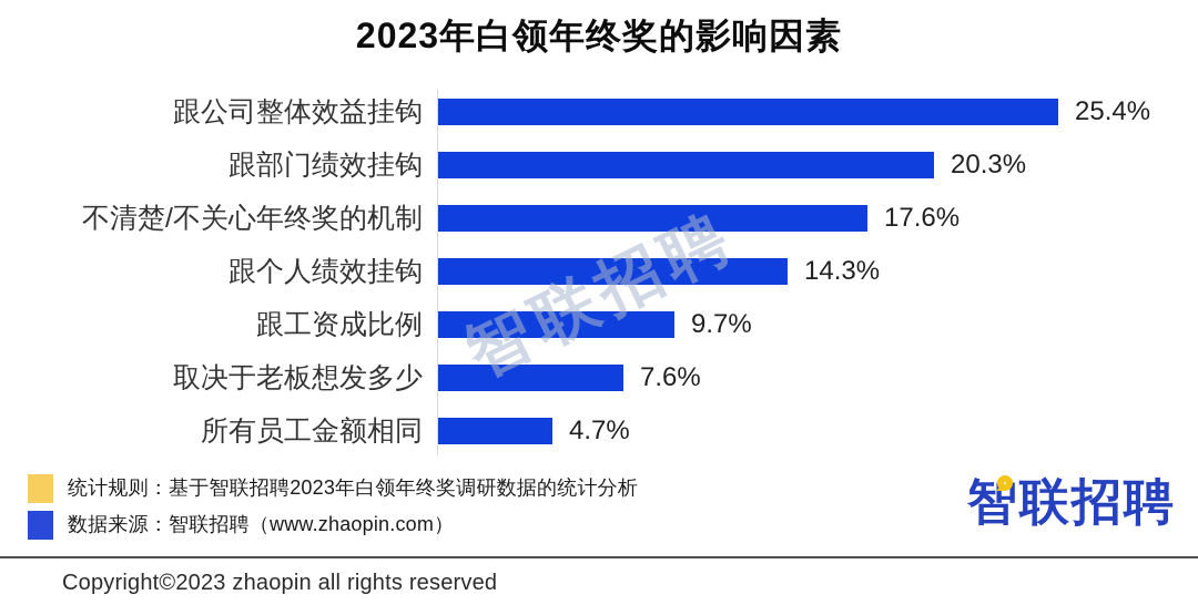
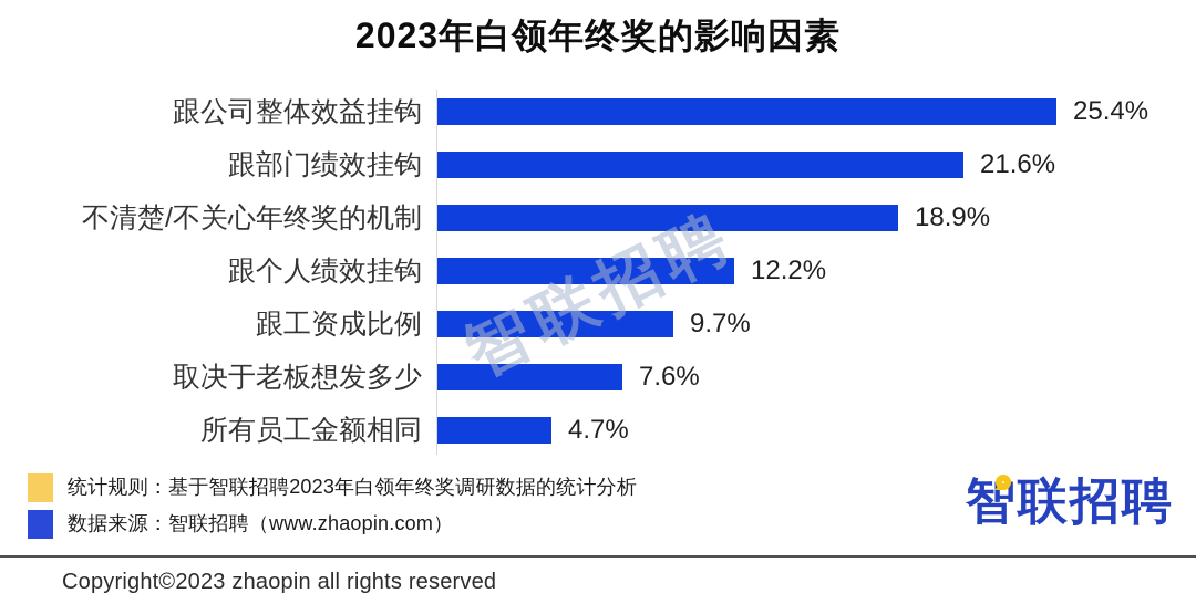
跟部门绩效挂钩: 20.3% -> 21.6%
不清楚/不关心年终奖的机制: 17.6% -> 18.9%
跟个人绩效挂钩: 14.3% -> 12.2%
